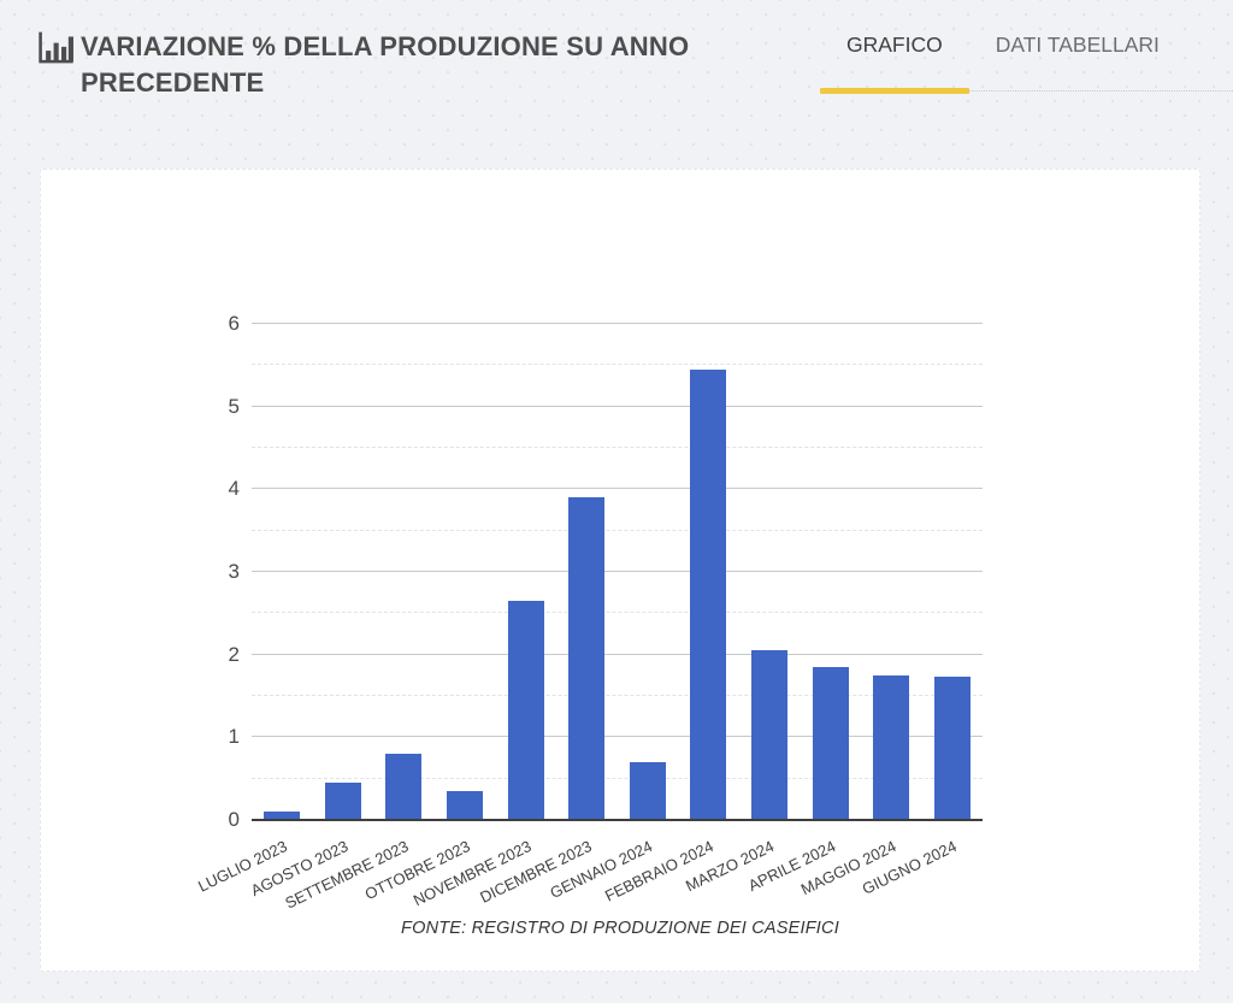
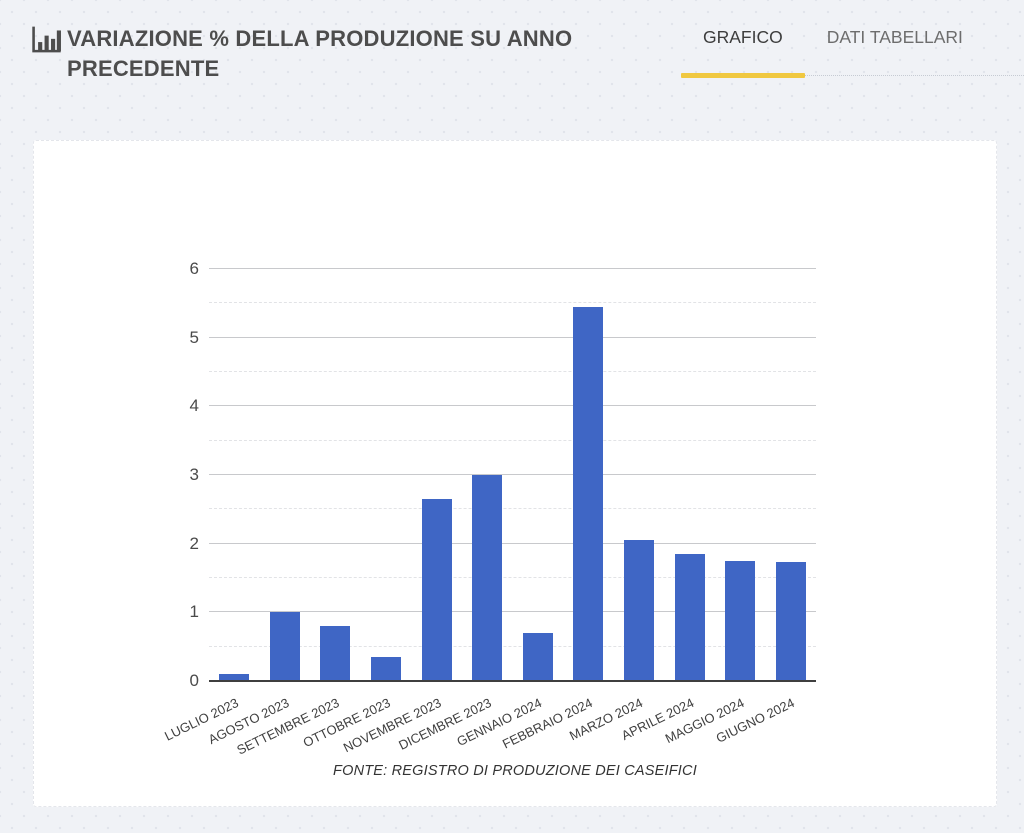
AGOSTO 2023: 0.5 -> 1.0
DICEMBRE 2023: 3.9 -> 3.0
